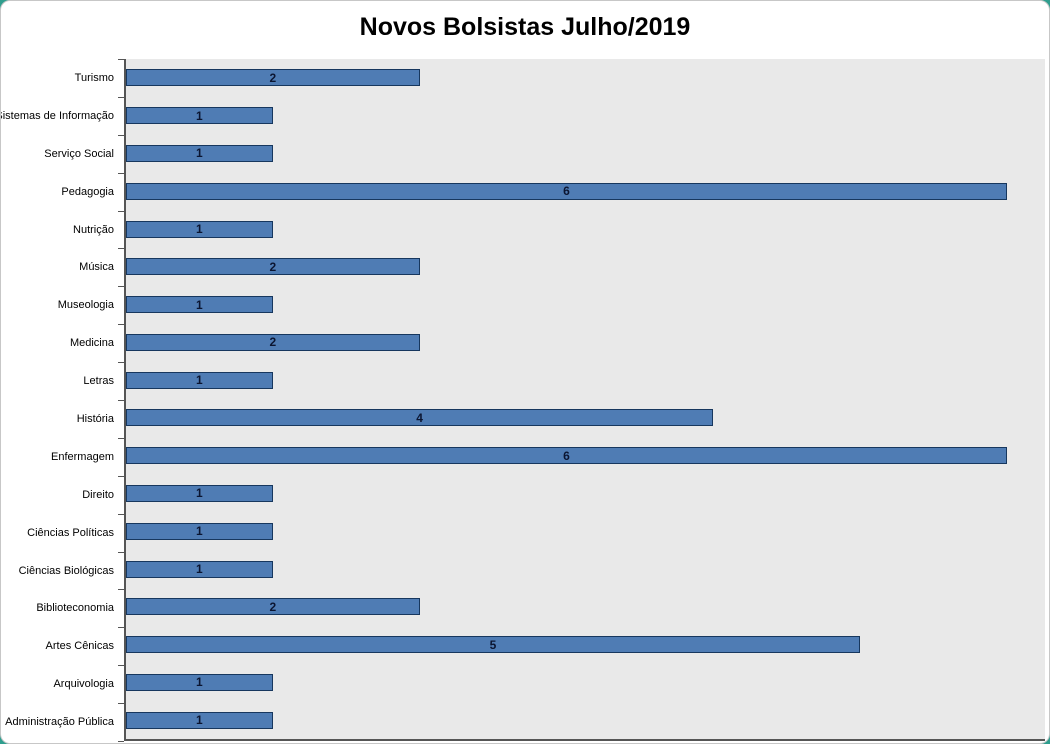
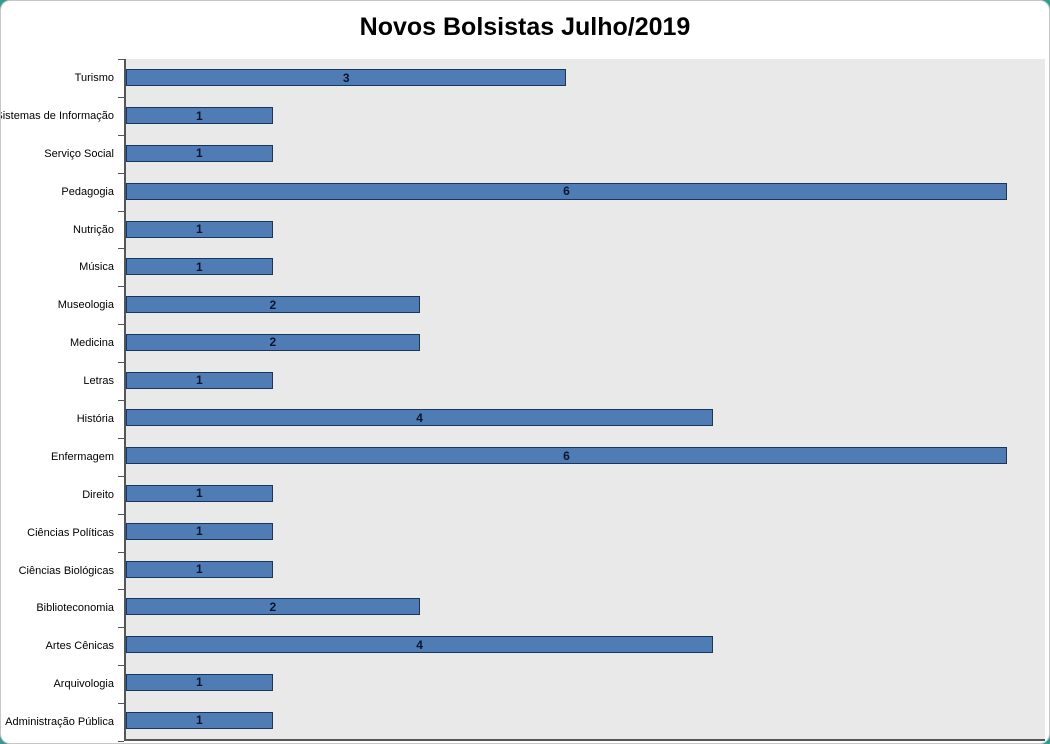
Turismo: 2 -> 3
Música: 2 -> 1
Museologia: 1 -> 2
Artes Cênicas: 5 -> 4
